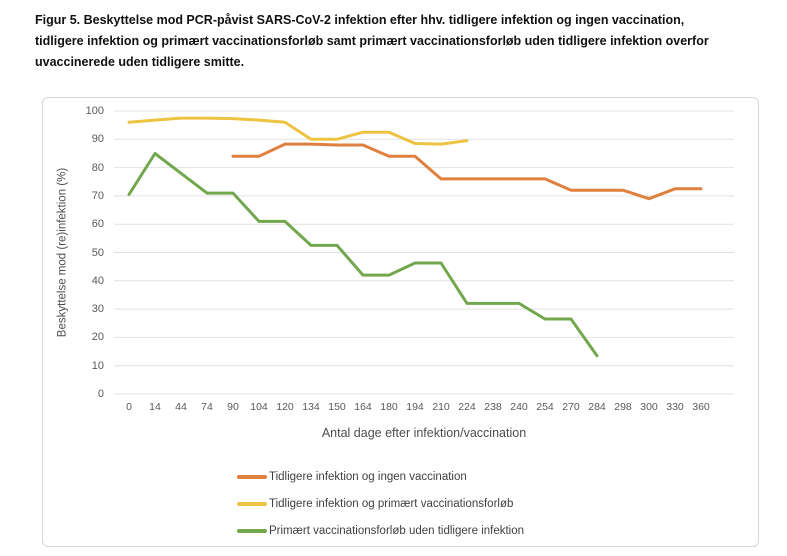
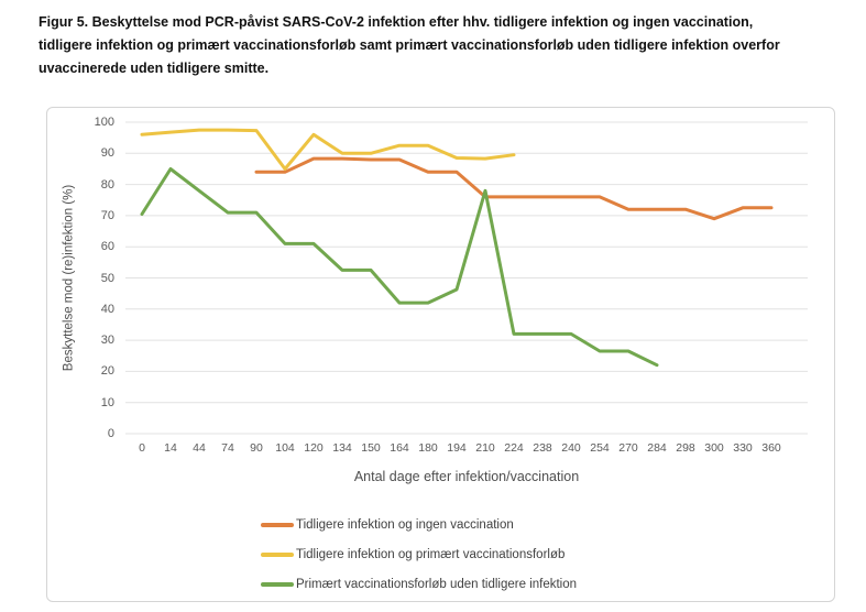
Tidligere infektion og primært vaccinationsforløb/104: 97 -> 85
Primært vaccinationsforløb uden tidligere infektion/210: 46 -> 78
Primært vaccinationsforløb uden tidligere infektion/284: 14 -> 22
